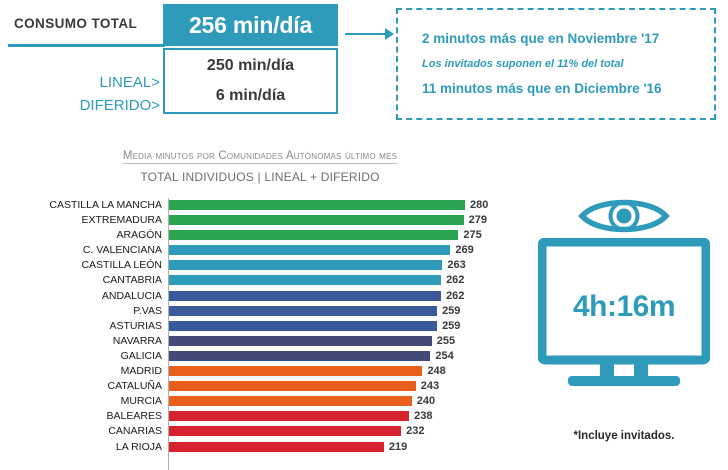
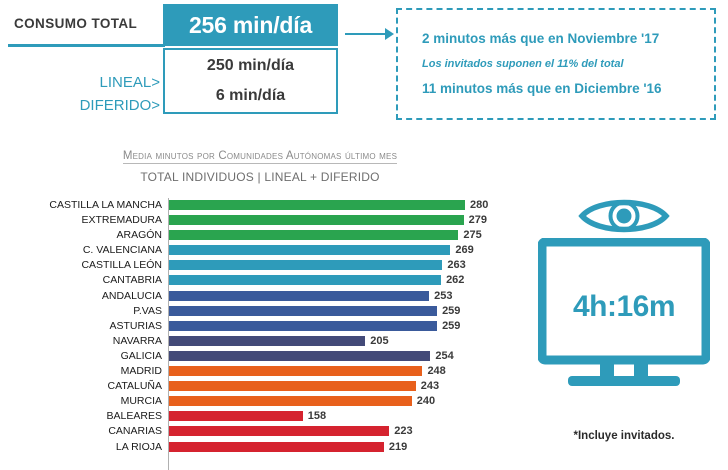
ANDALUCIA: 262 -> 253
NAVARRA: 255 -> 205
BALEARES: 238 -> 158
CANARIAS: 232 -> 223
